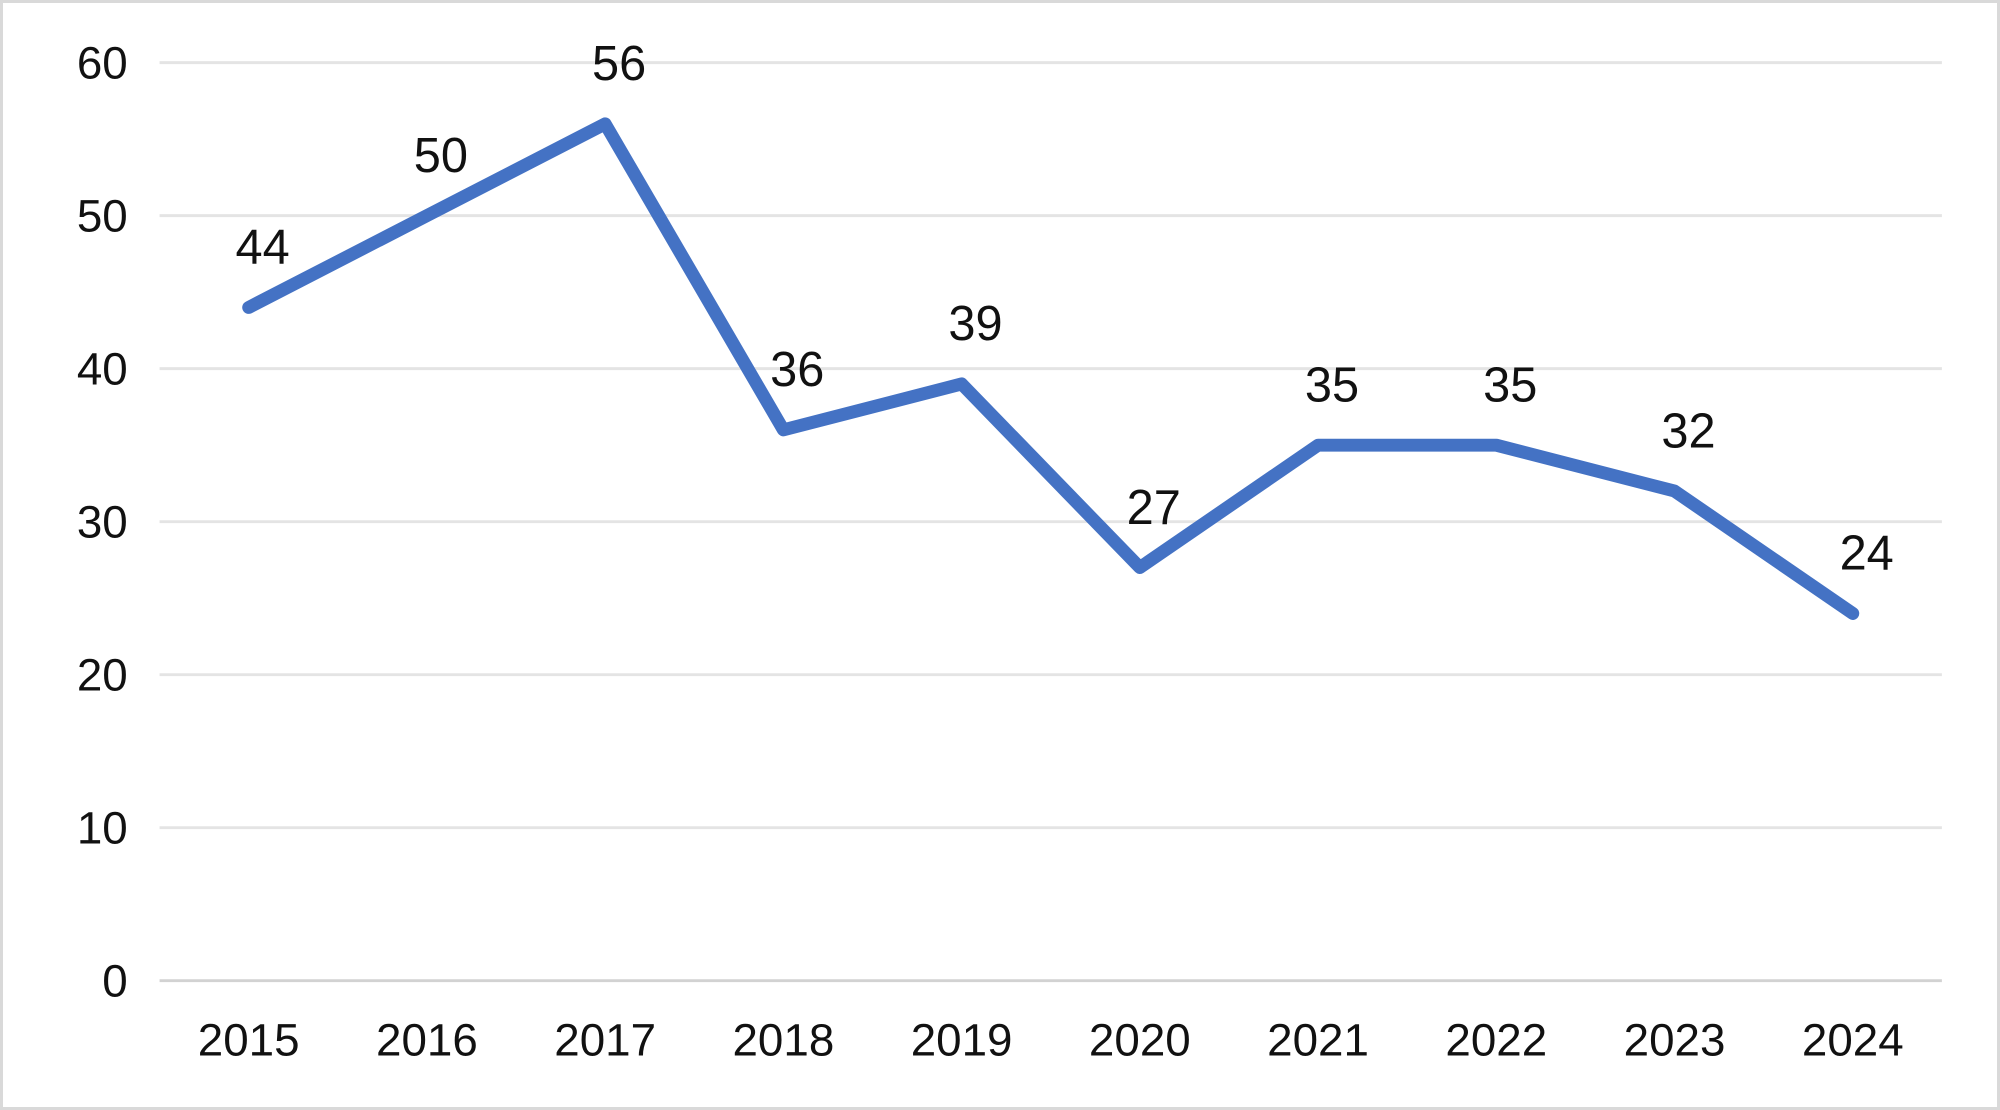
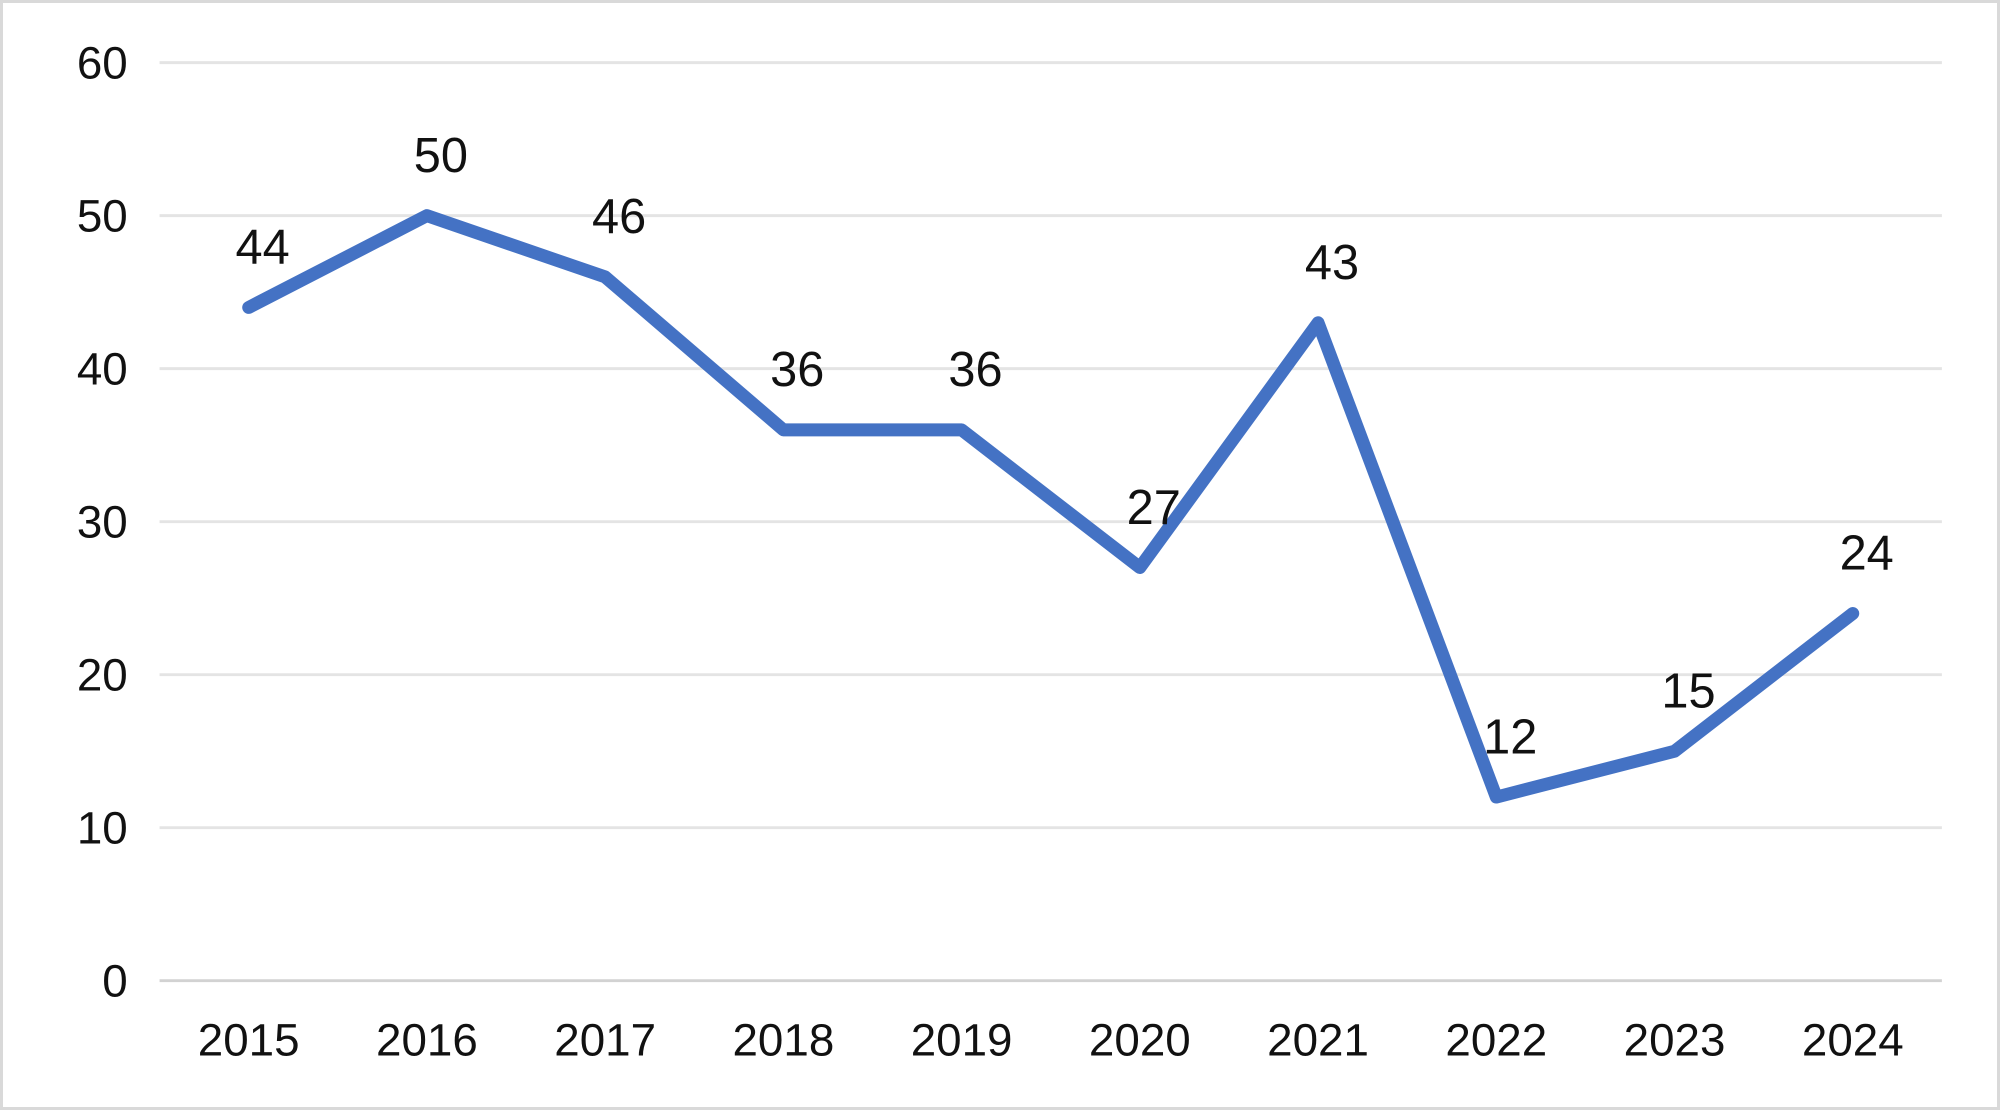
2017: 56 -> 46
2019: 39 -> 36
2021: 35 -> 43
2022: 35 -> 12
2023: 32 -> 15
